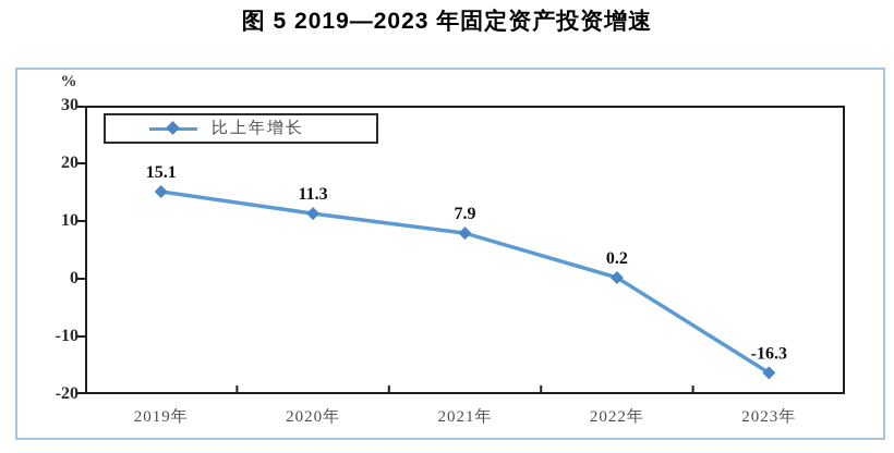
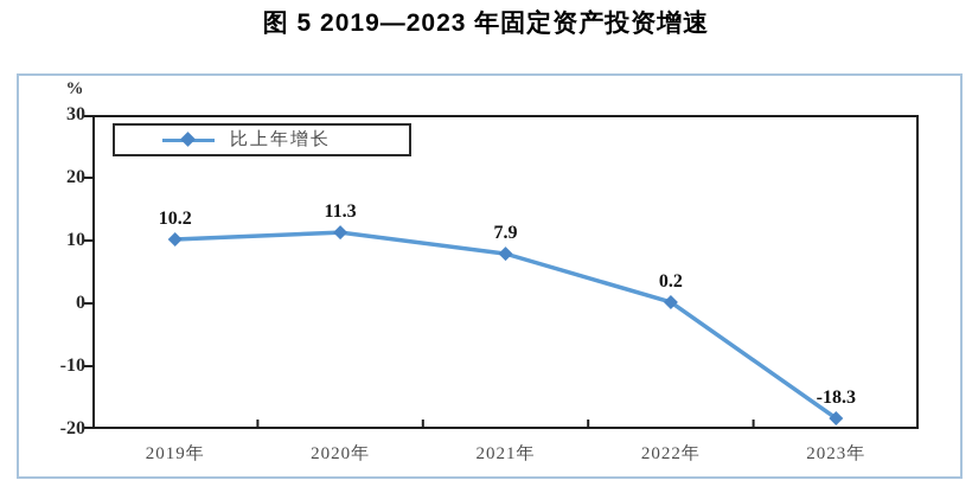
2019年: 15.1 -> 10.2
2023年: -16.3 -> -18.3
